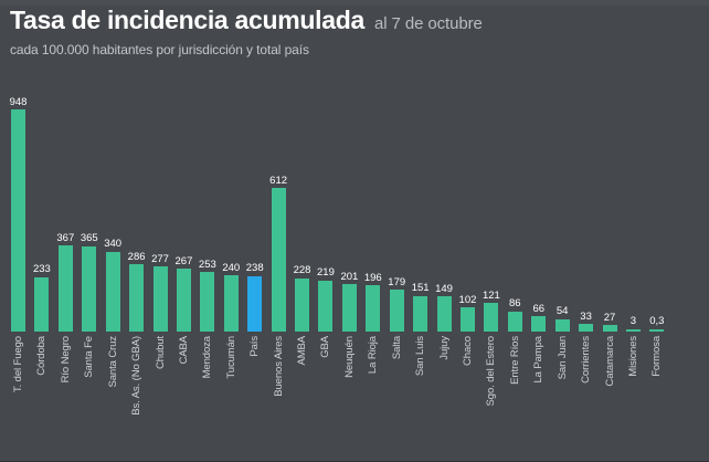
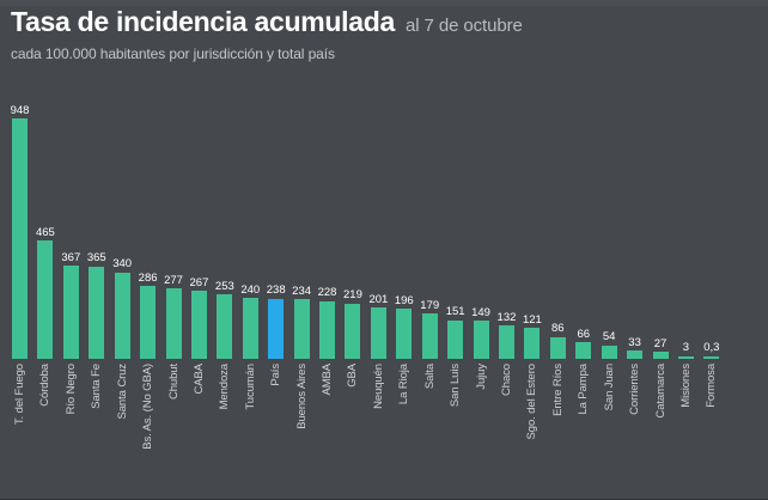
Córdoba: 233 -> 465
Buenos Aires: 612 -> 234
Chaco: 102 -> 132
